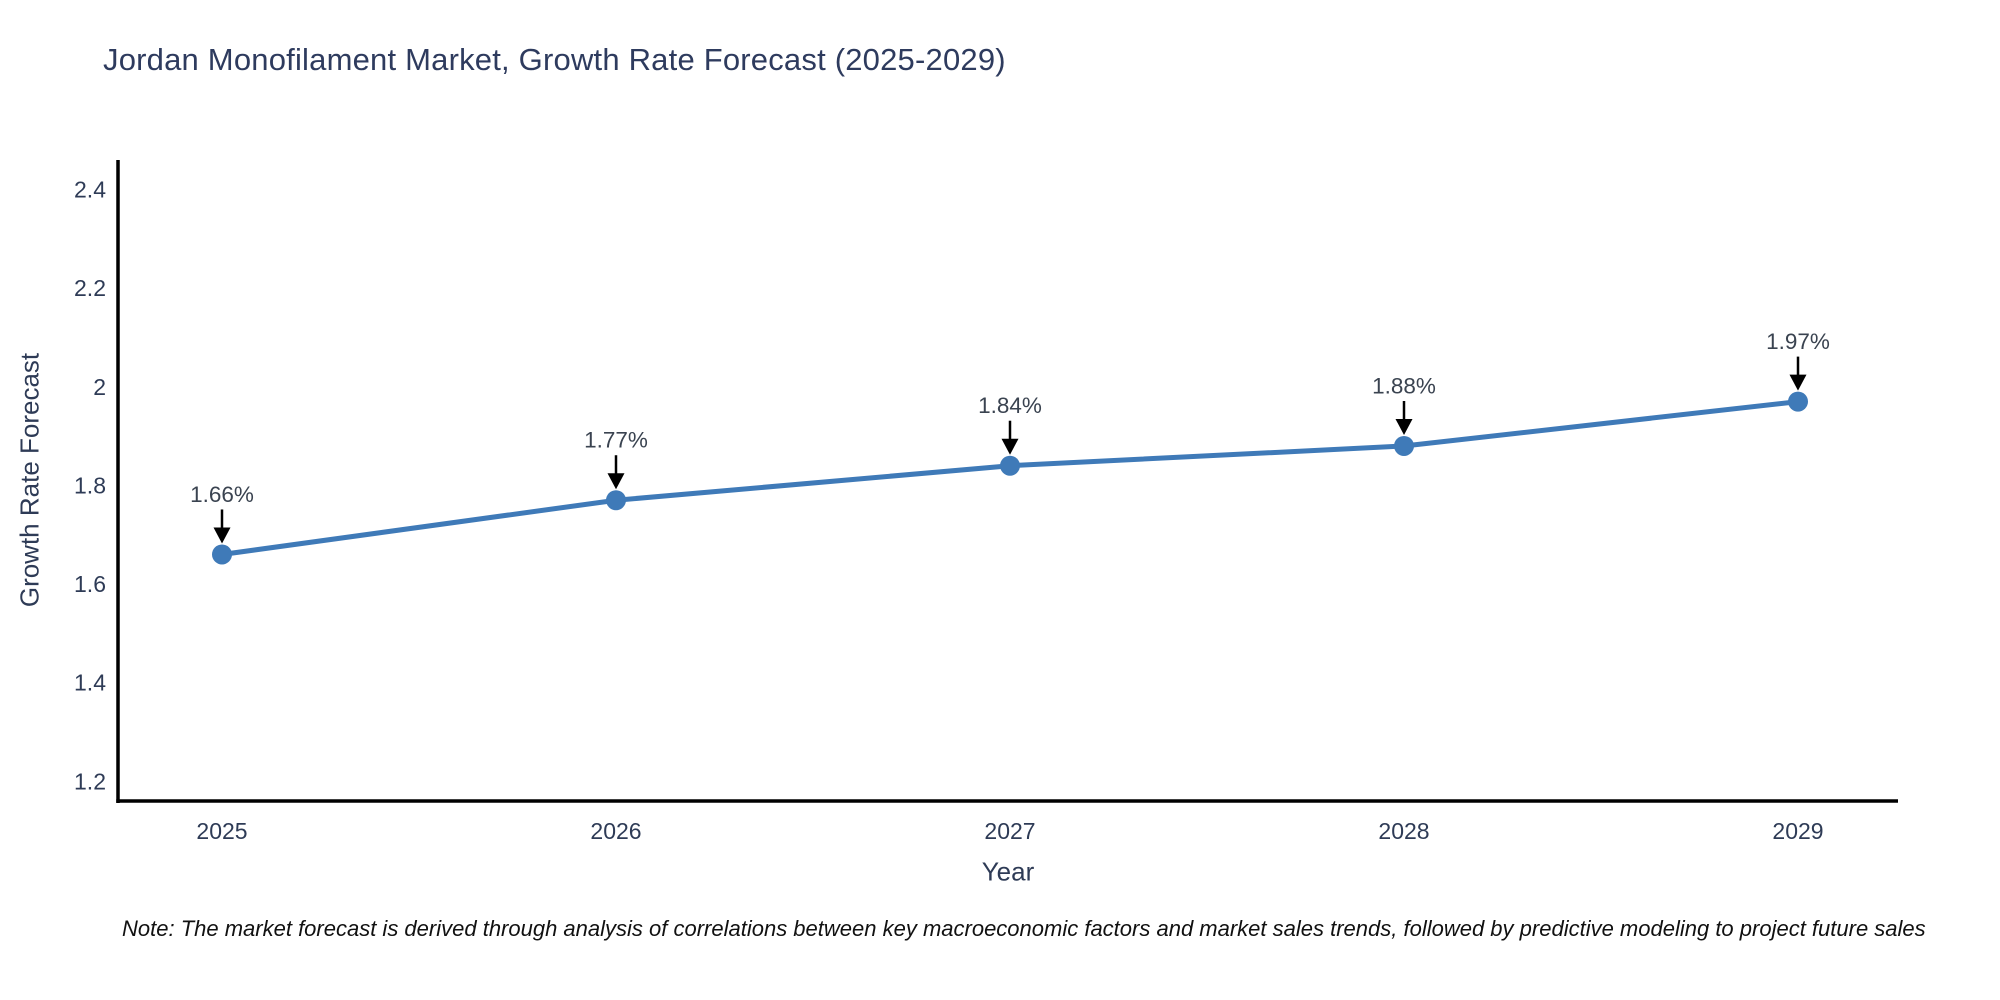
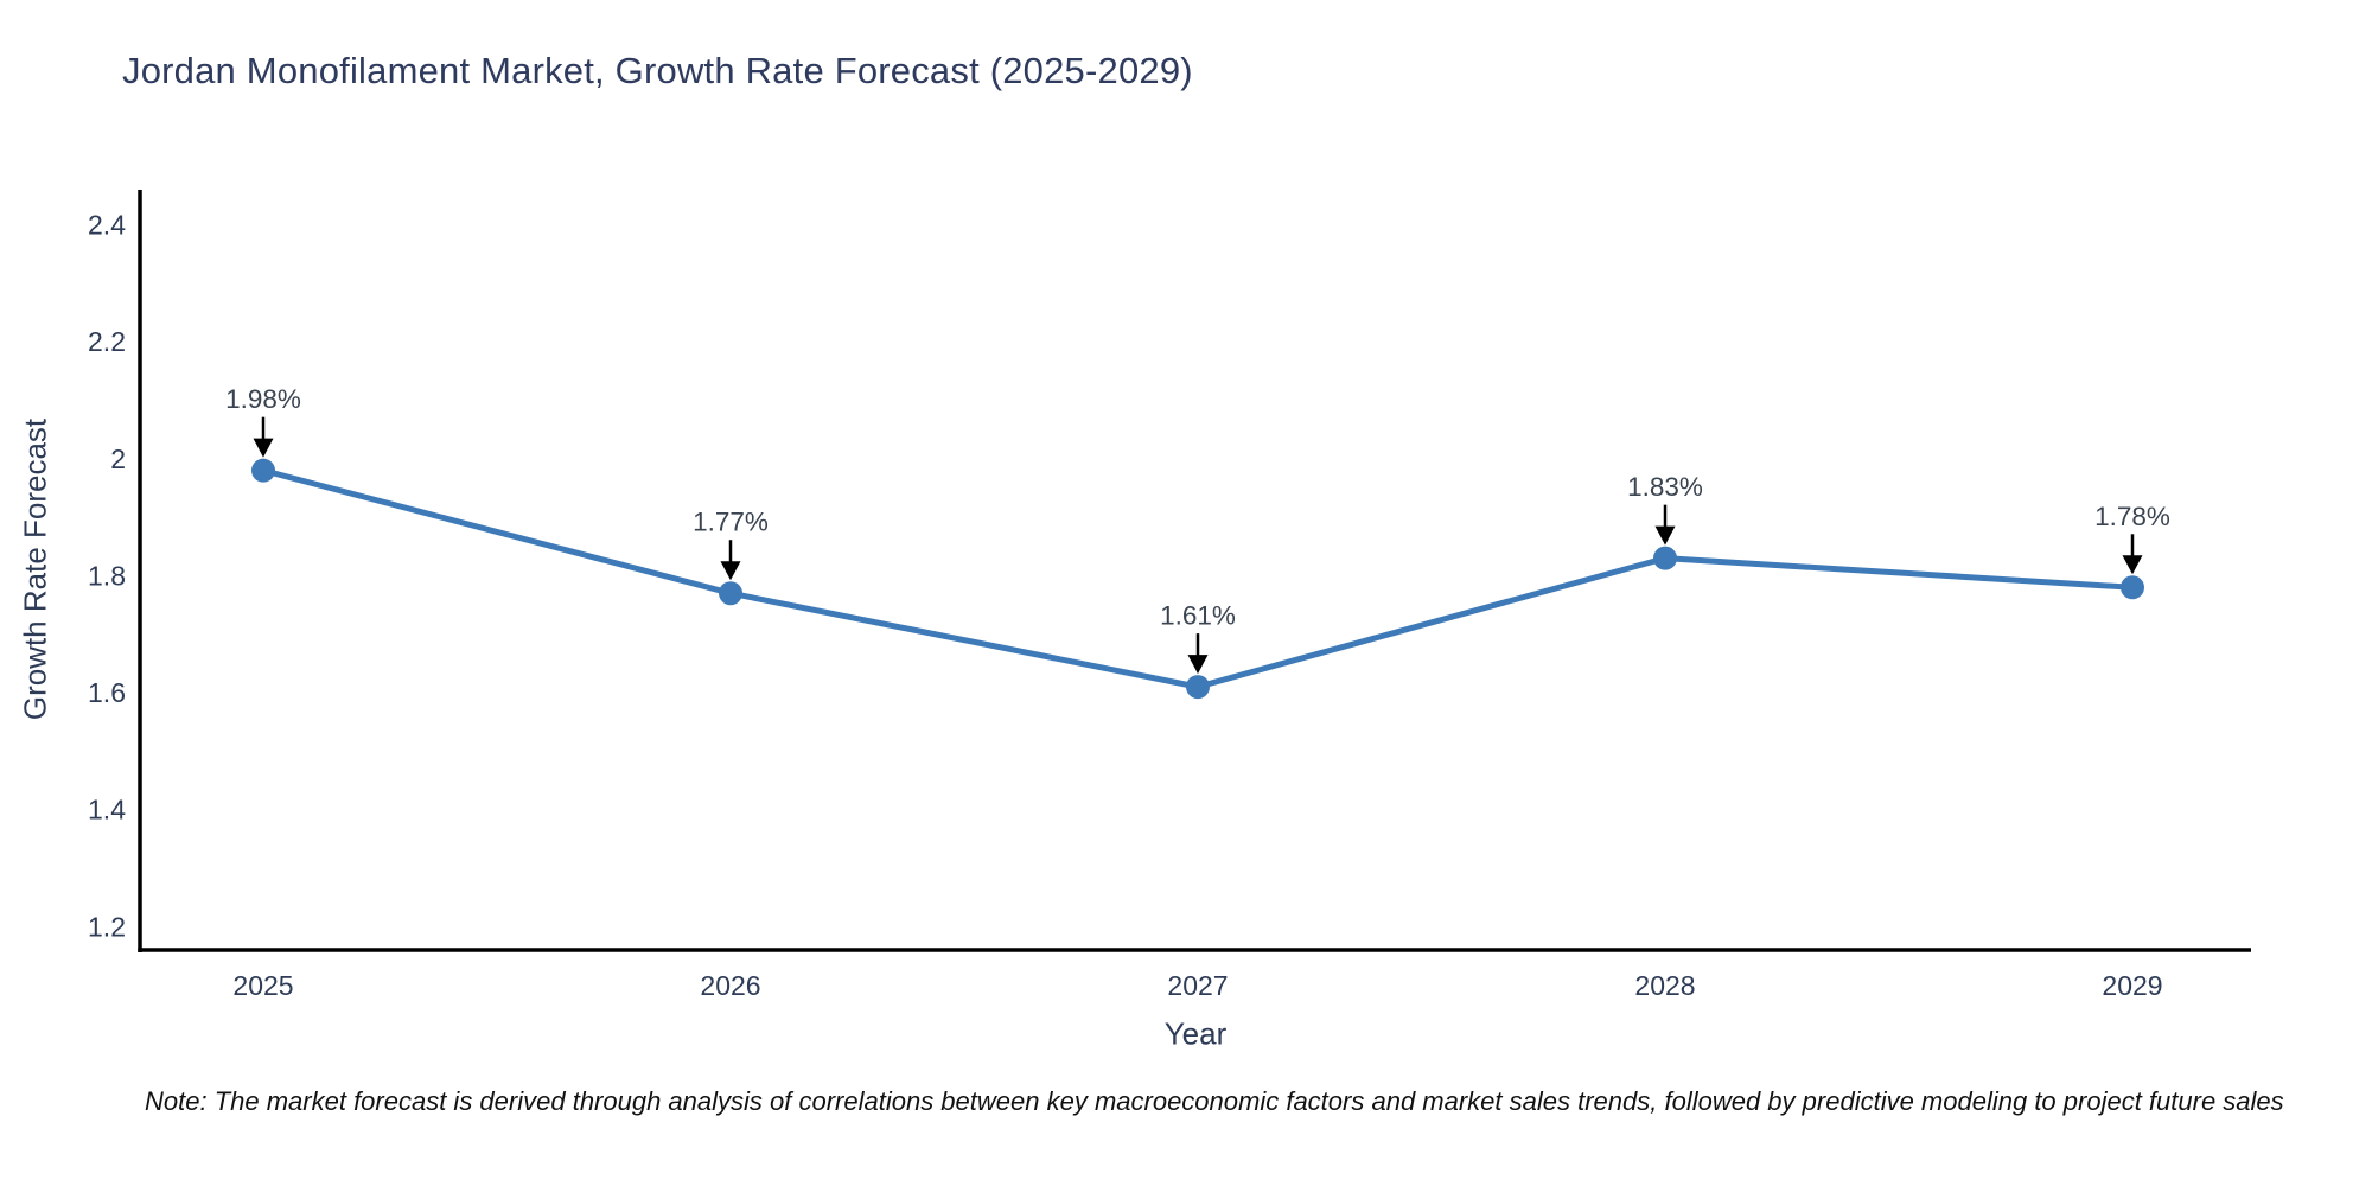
2025: 1.66% -> 1.98%
2027: 1.84% -> 1.61%
2028: 1.88% -> 1.83%
2029: 1.97% -> 1.78%
